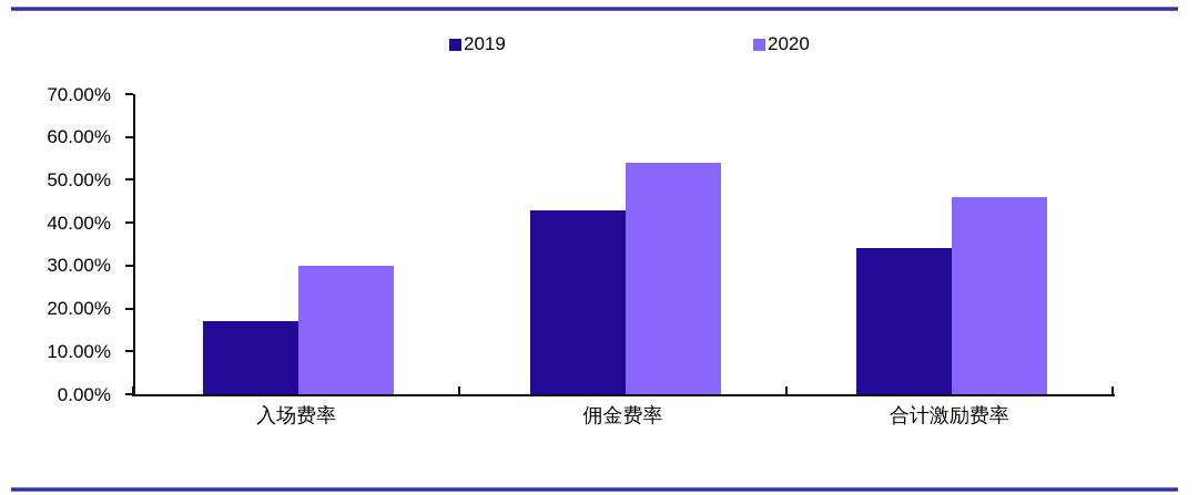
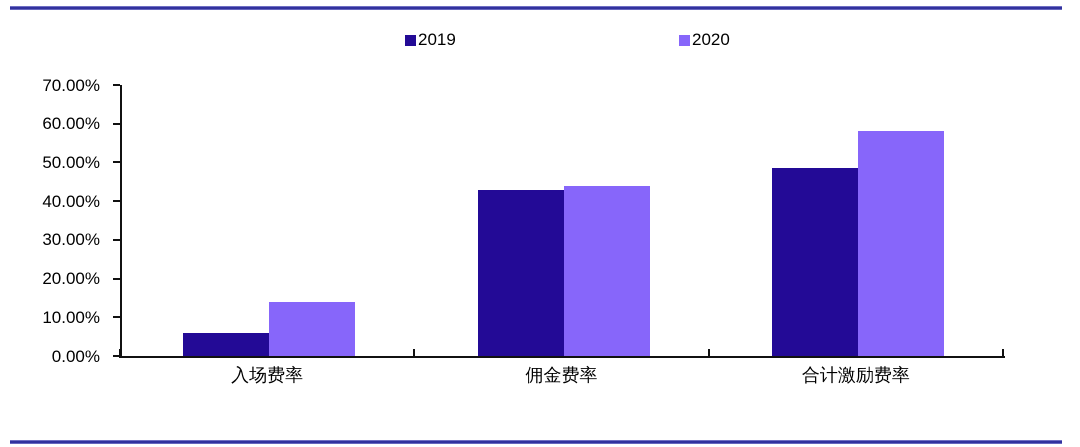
2019/入场费率: 17% -> 6%
2020/入场费率: 30% -> 14%
2020/佣金费率: 54% -> 44%
2019/合计激励费率: 34% -> 48%
2020/合计激励费率: 46% -> 58%
